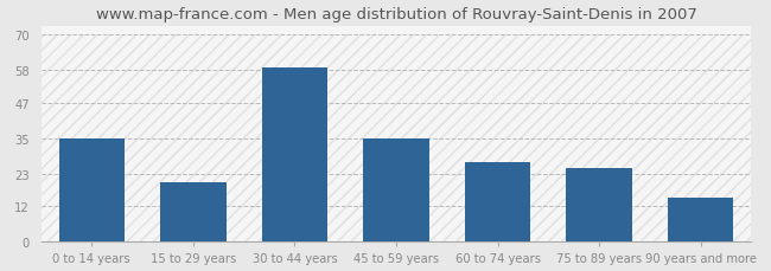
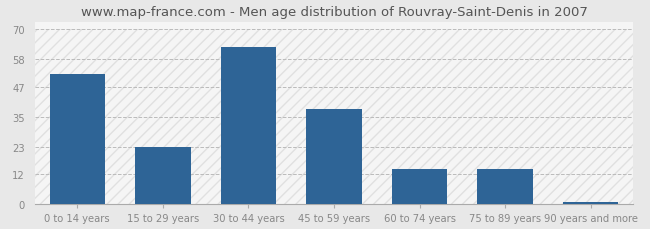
0 to 14 years: 35 -> 52
15 to 29 years: 20 -> 23
30 to 44 years: 59 -> 63
45 to 59 years: 35 -> 38
60 to 74 years: 27 -> 14
75 to 89 years: 25 -> 14
90 years and more: 15 -> 1
